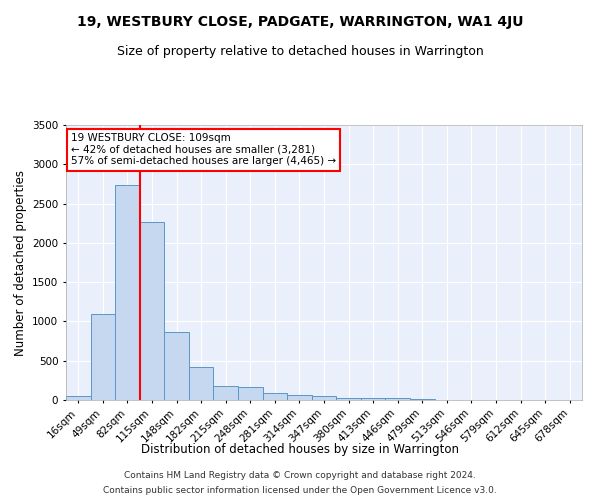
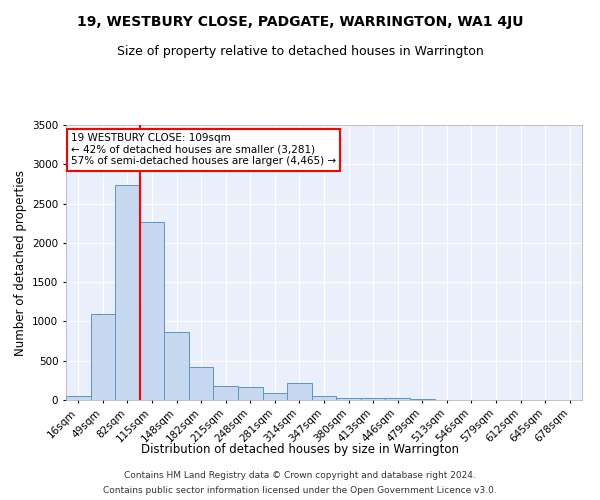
314sqm: 60 -> 220
